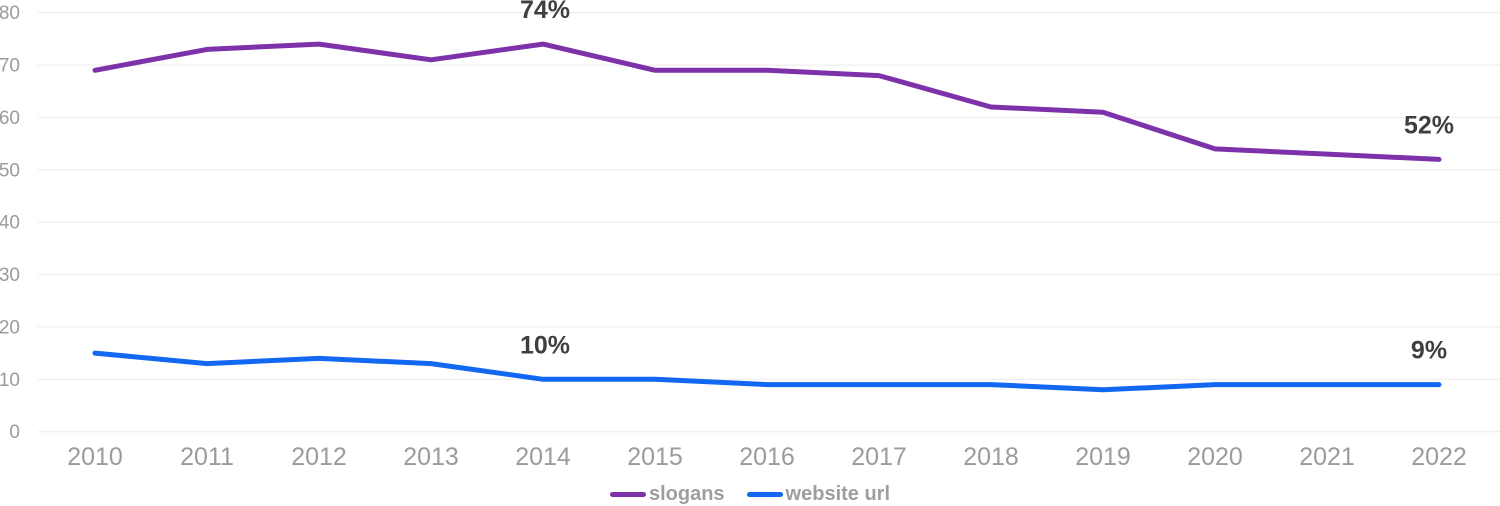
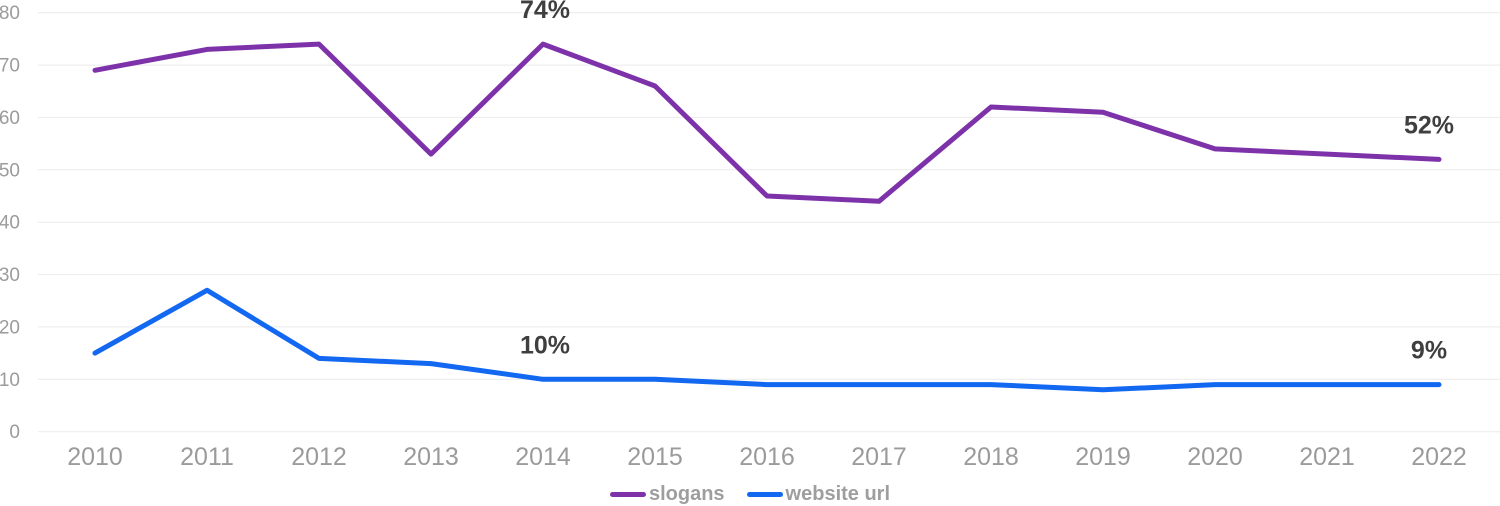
website url/2011: 13 -> 27
slogans/2013: 71 -> 53
slogans/2015: 69 -> 66
slogans/2016: 69 -> 45
slogans/2017: 68 -> 44
